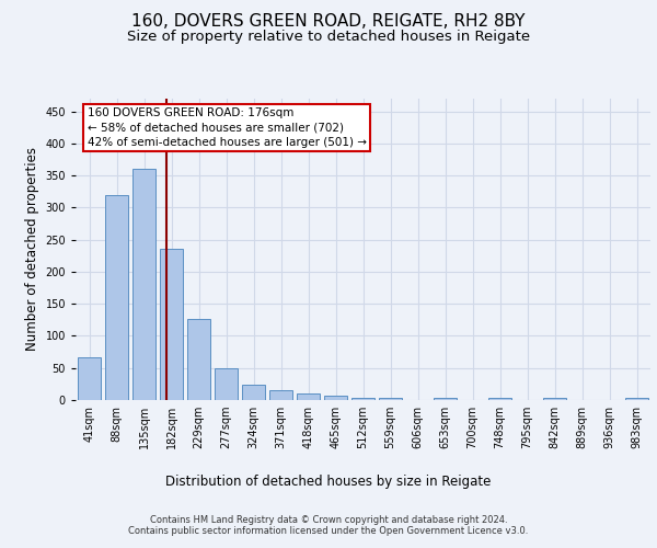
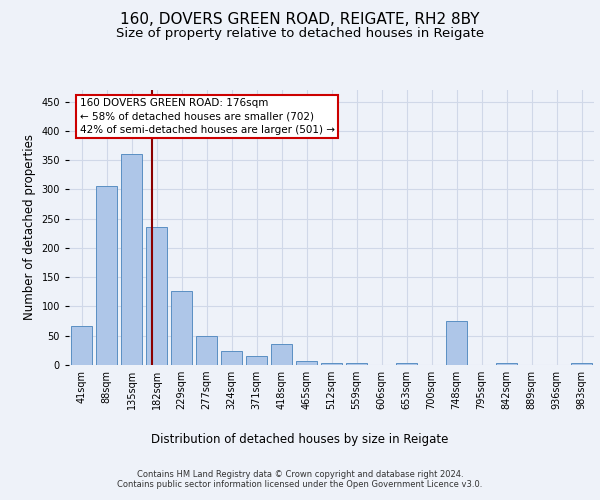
88sqm: 320 -> 306
418sqm: 10 -> 36
748sqm: 4 -> 76
